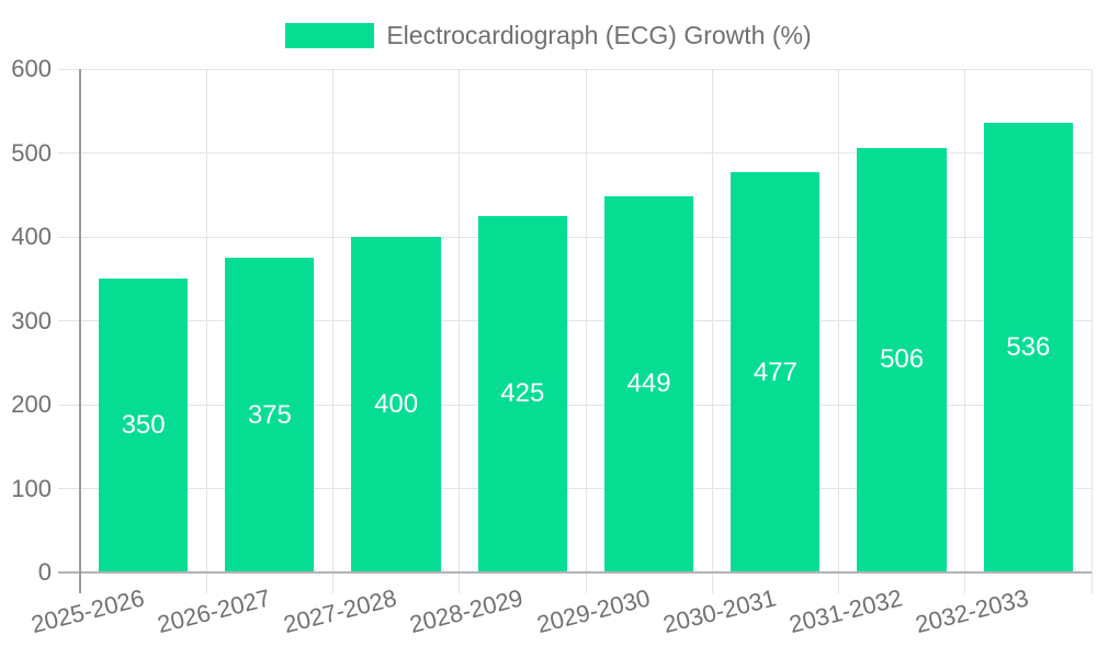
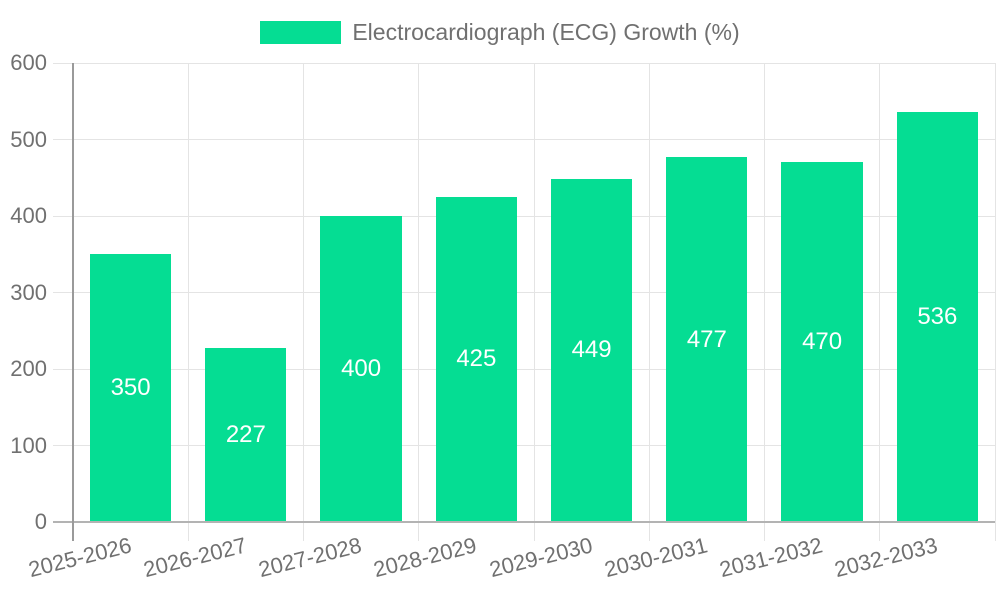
2026-2027: 375 -> 227
2031-2032: 506 -> 470
